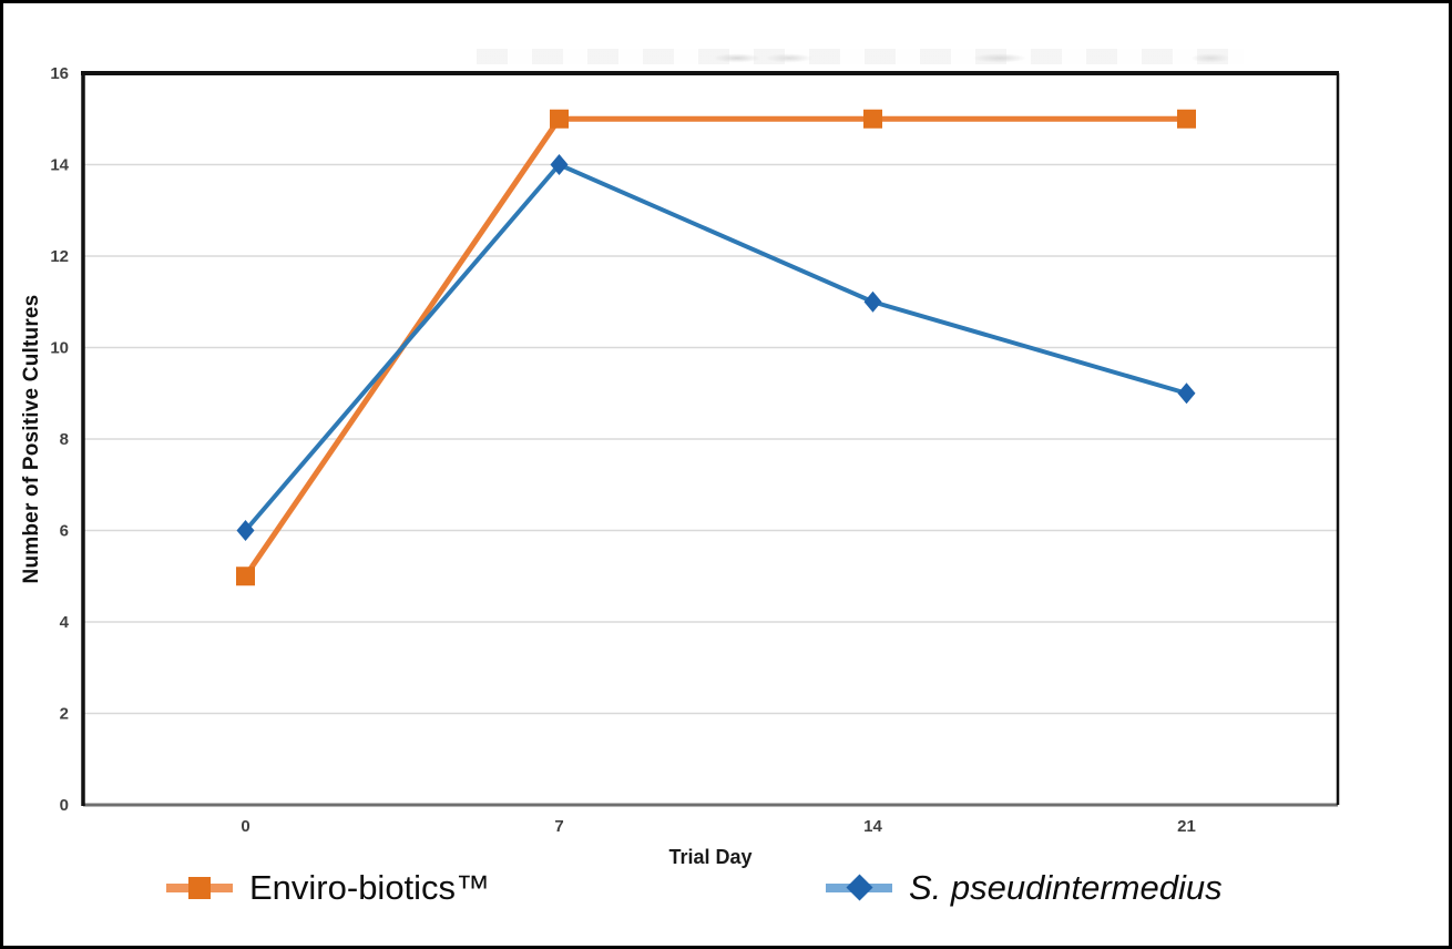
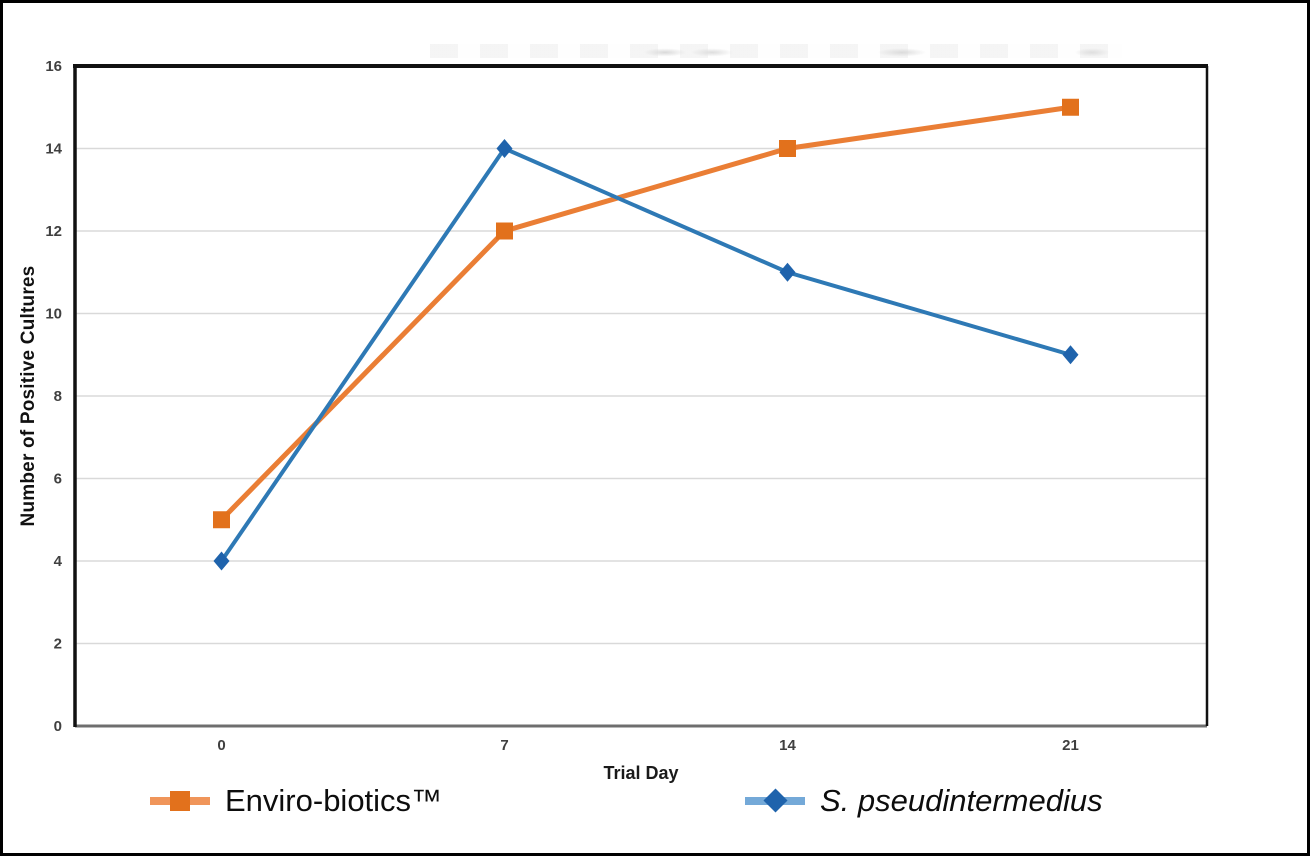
S. pseudintermedius/0: 6 -> 4
Enviro-biotics™/7: 15 -> 12
Enviro-biotics™/14: 15 -> 14
